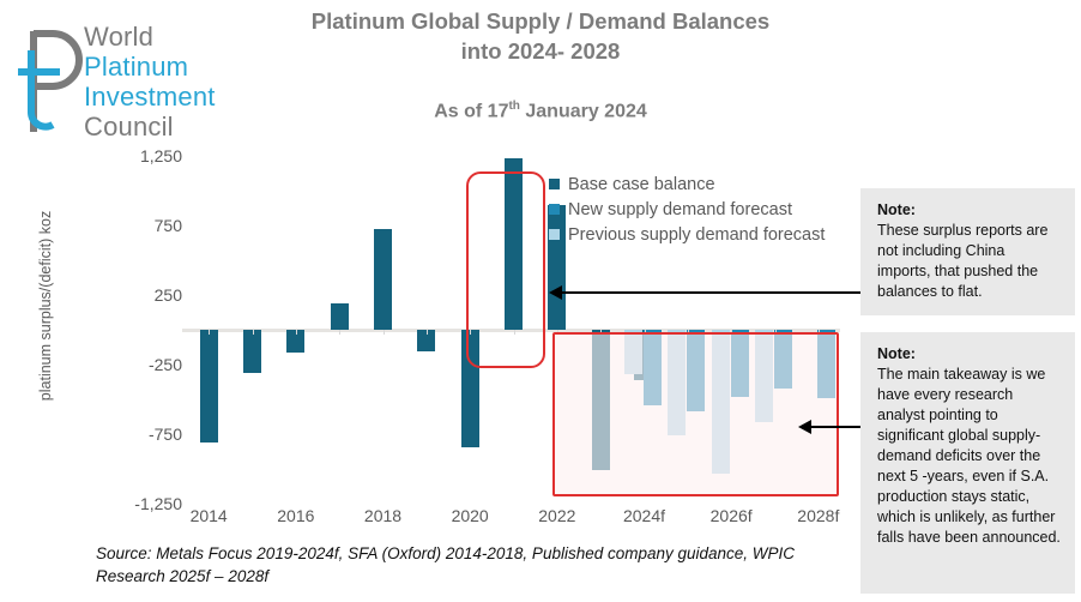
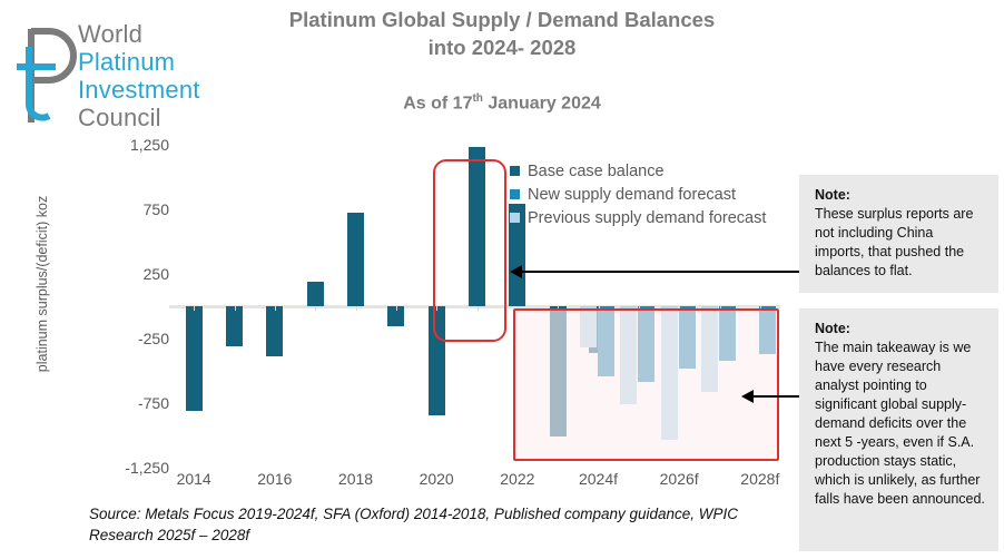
Base case balance/2016: -160 -> -390
Base case balance/2022: 900 -> 790
New supply demand forecast/2028f: -490 -> -370
